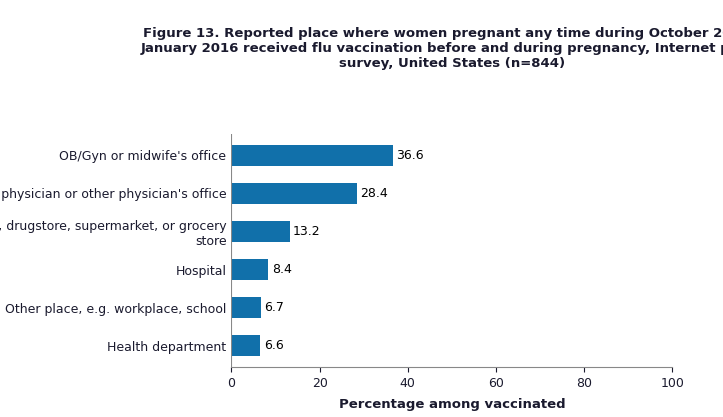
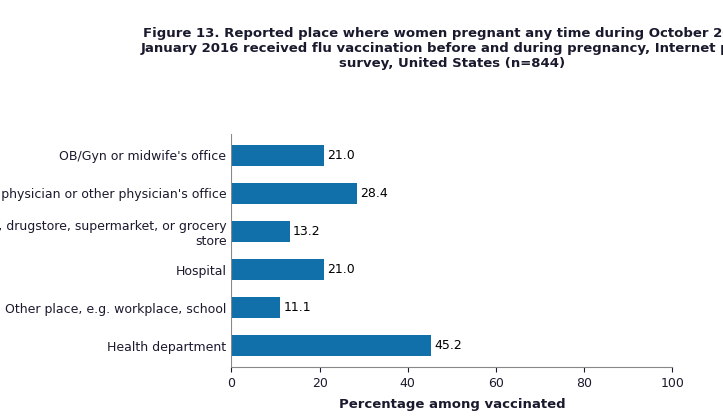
OB/Gyn or midwife's office: 36.6 -> 21.0
Hospital: 8.4 -> 21.0
Other place, e.g. workplace, school: 6.7 -> 11.1
Health department: 6.6 -> 45.2
